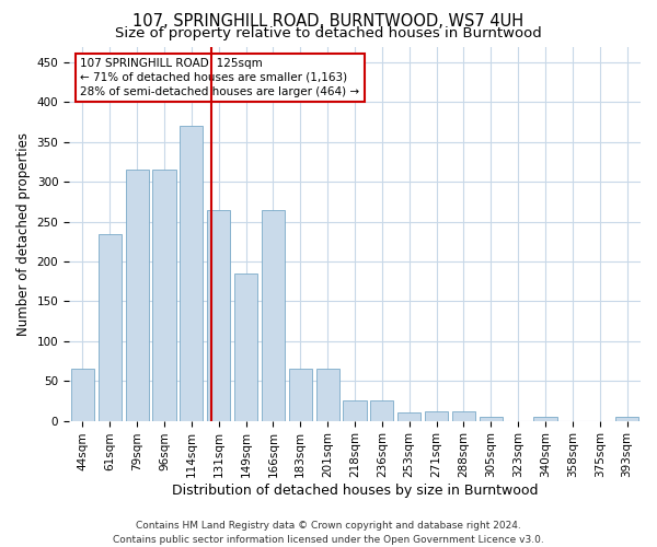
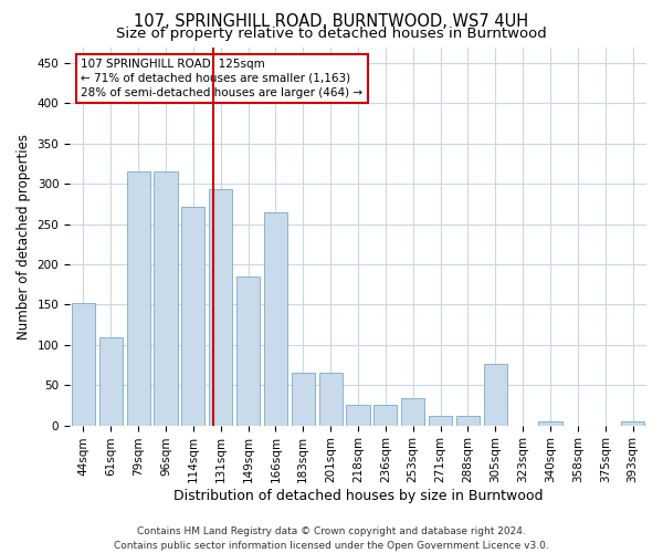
44sqm: 65 -> 152
61sqm: 235 -> 110
114sqm: 370 -> 272
131sqm: 265 -> 294
253sqm: 10 -> 34
305sqm: 5 -> 76
